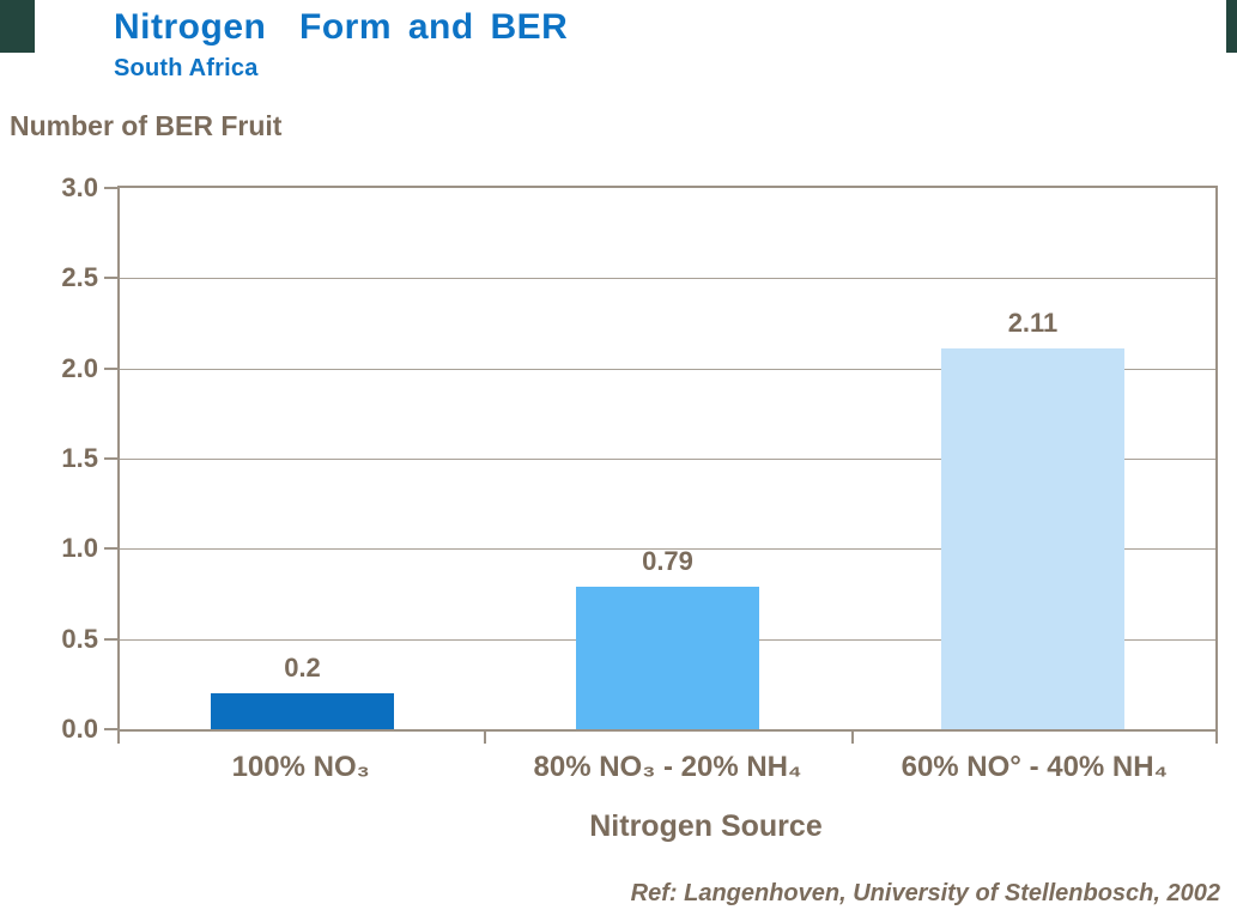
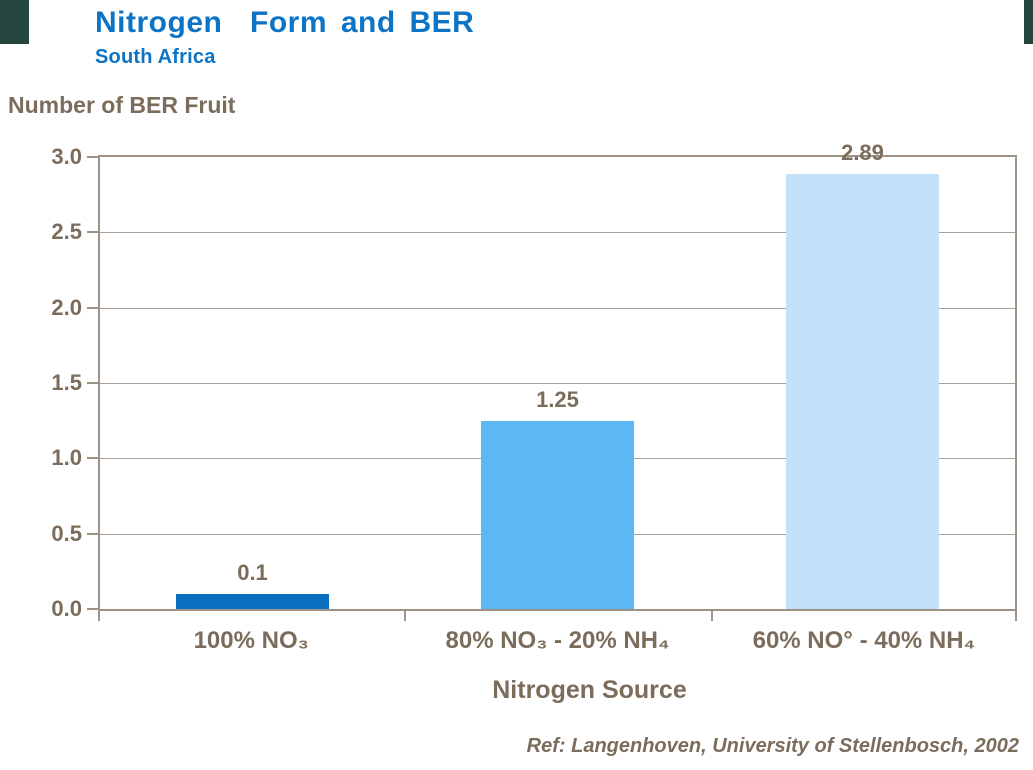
100% NO₃: 0.2 -> 0.1
80% NO₃ - 20% NH₄: 0.79 -> 1.25
60% NO° - 40% NH₄: 2.11 -> 2.89
